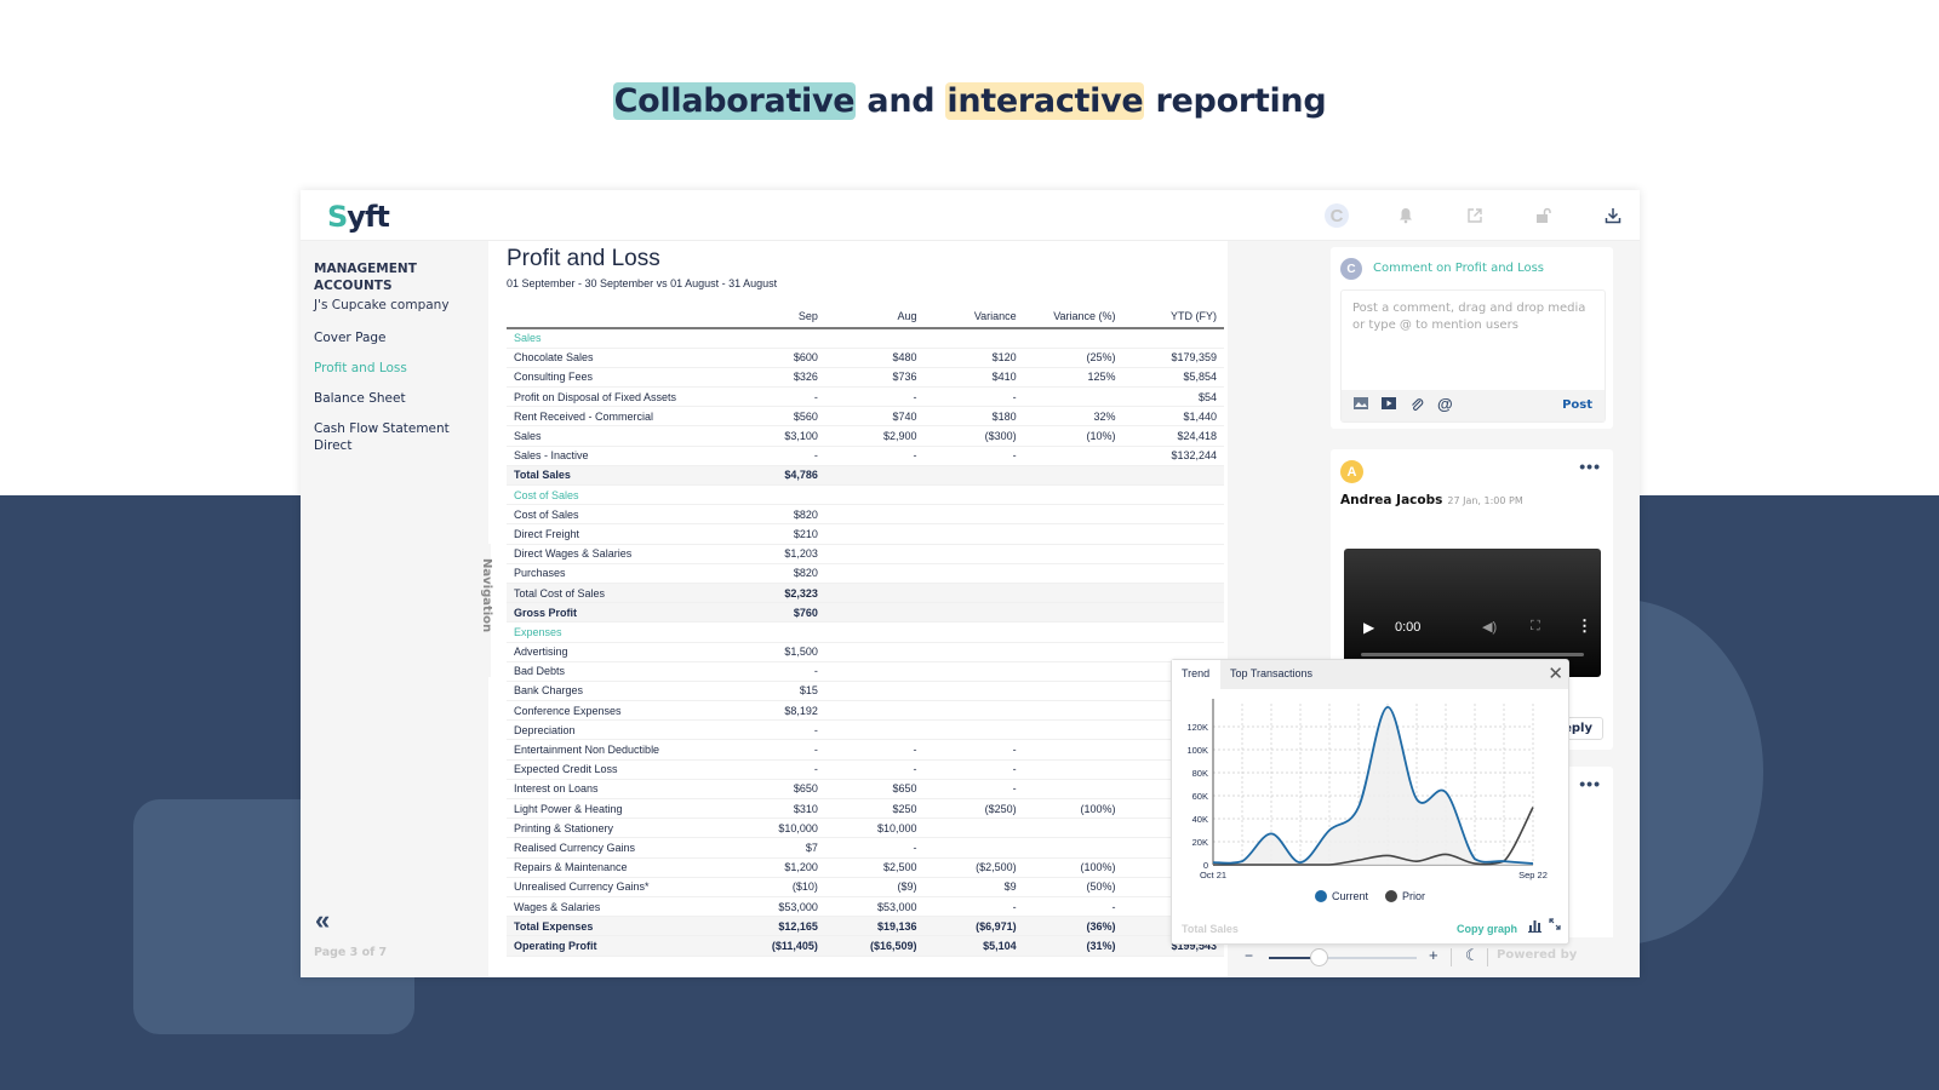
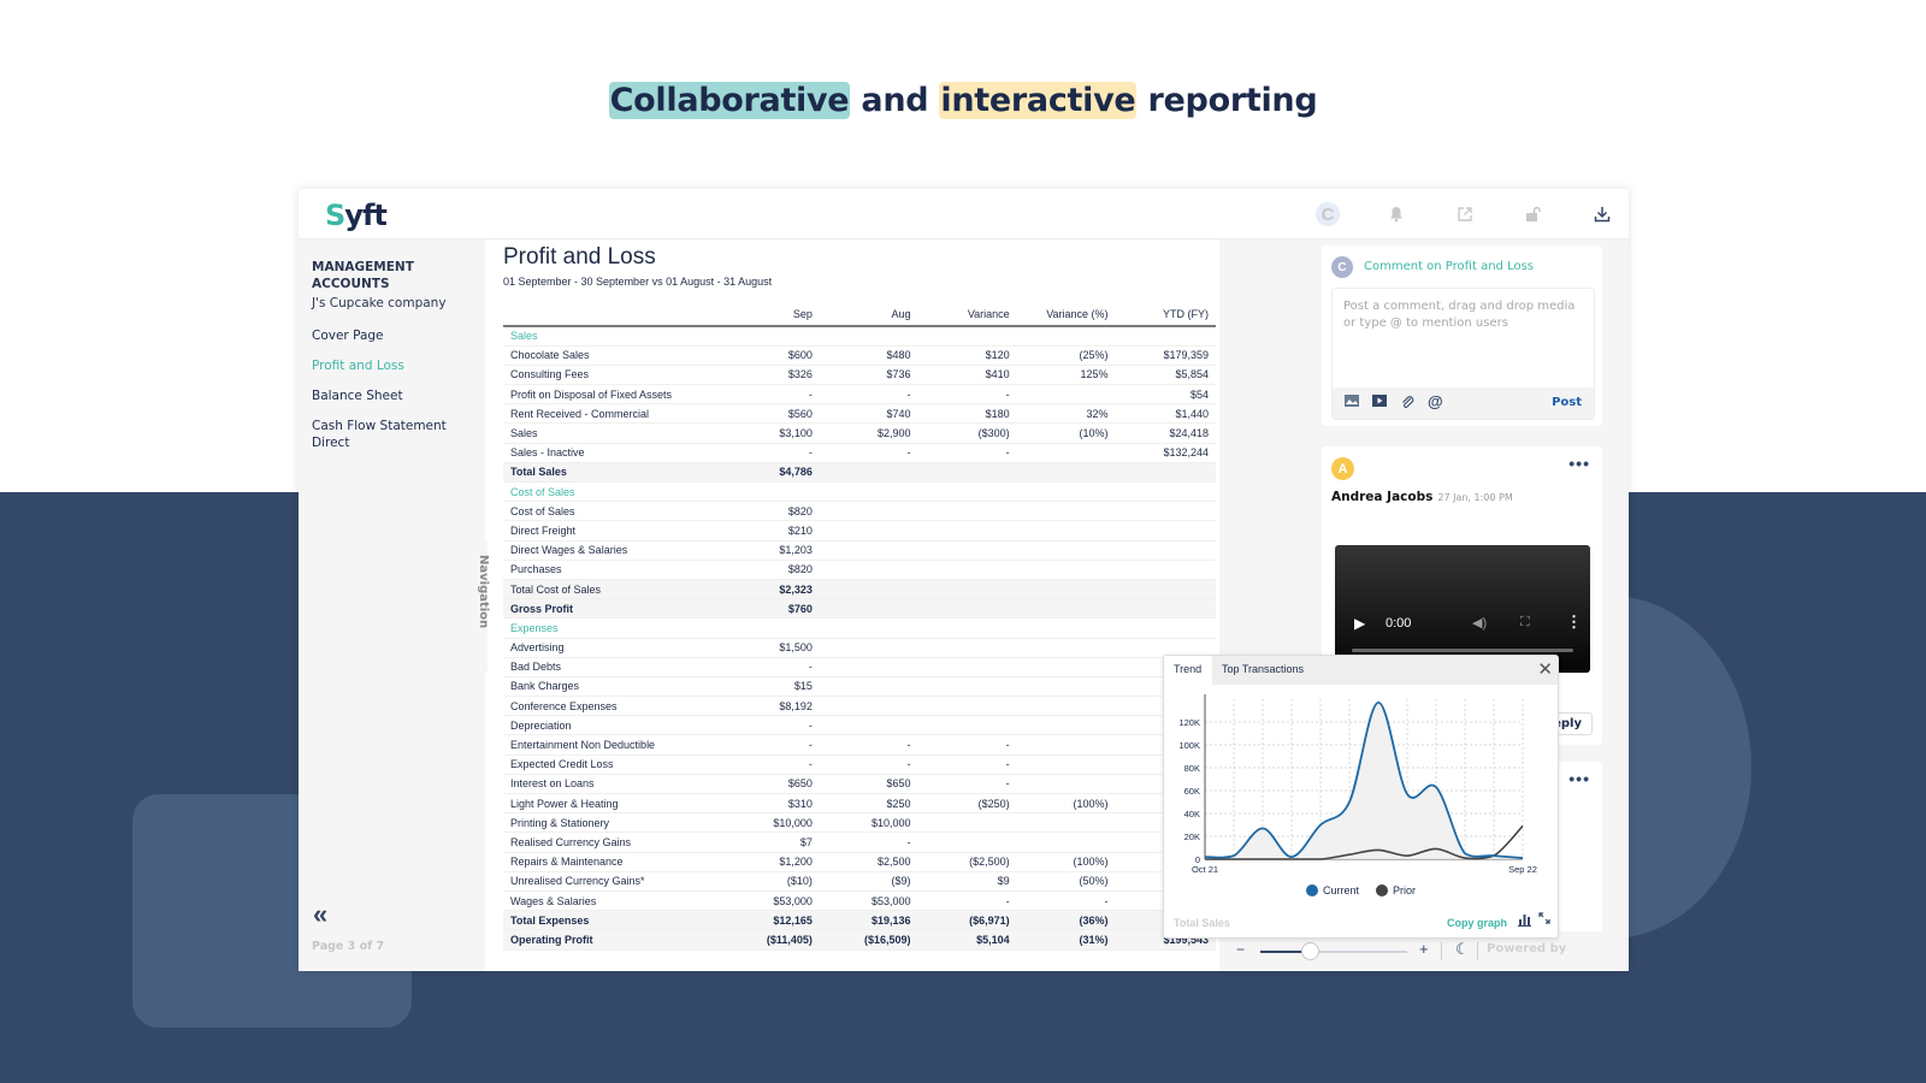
Prior/Sep 22: 50K -> 30K
